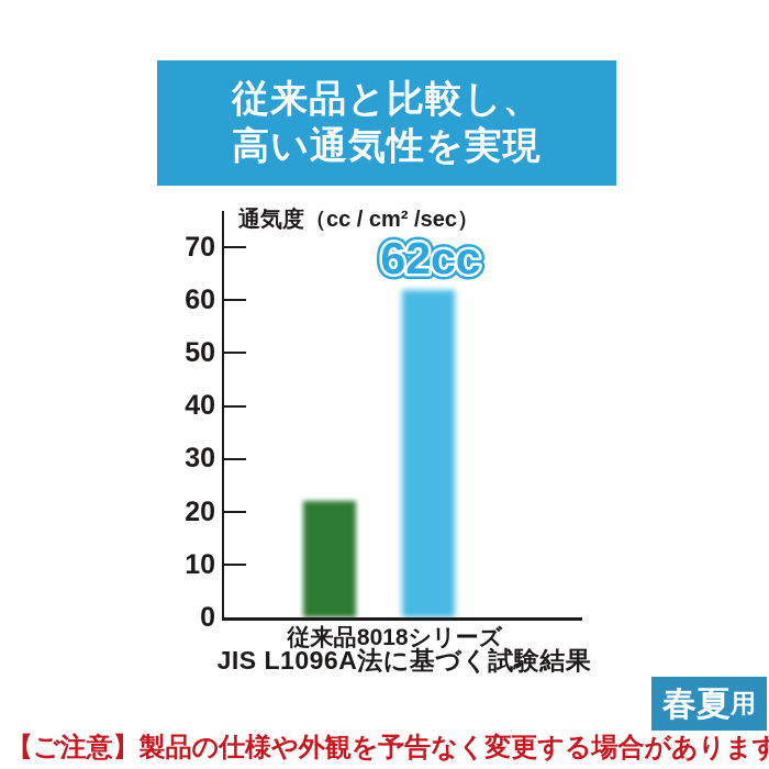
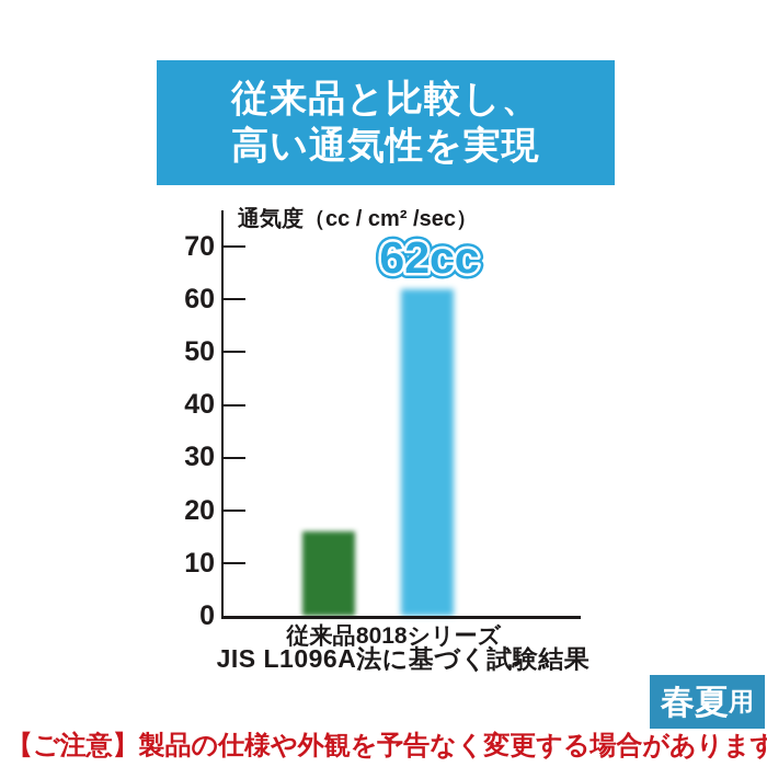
従来品: 22 -> 16
